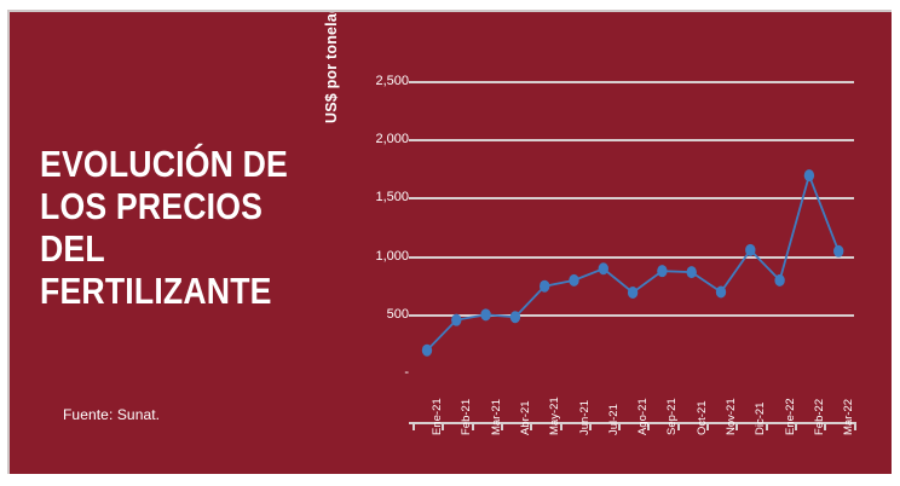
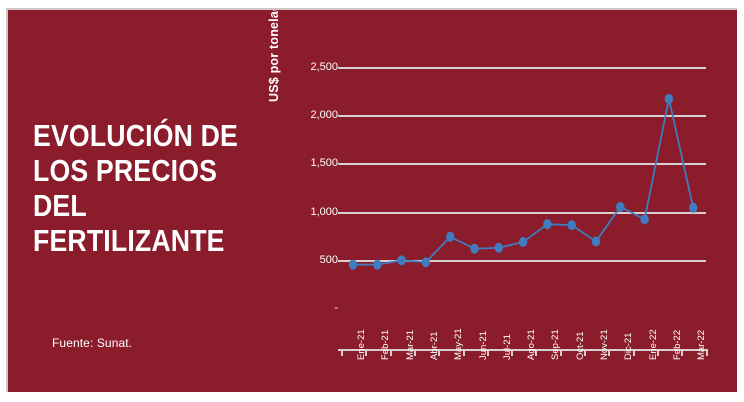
Ene-21: 200 -> 500
Jun-21: 800 -> 600
Jul-21: 900 -> 600
Ene-22: 800 -> 900
Feb-22: 1700 -> 2200
